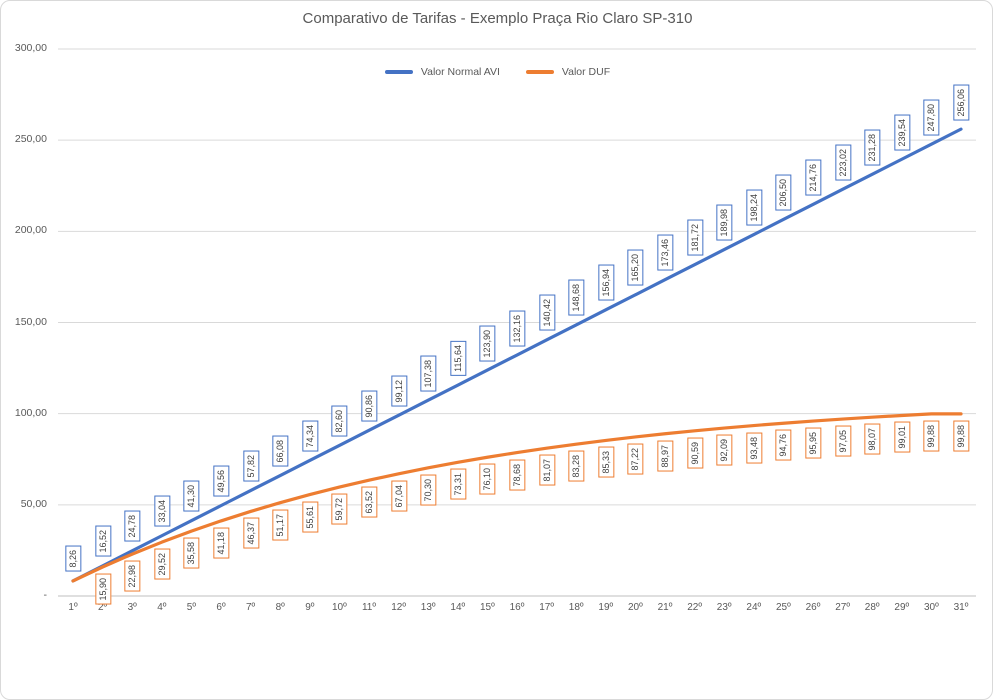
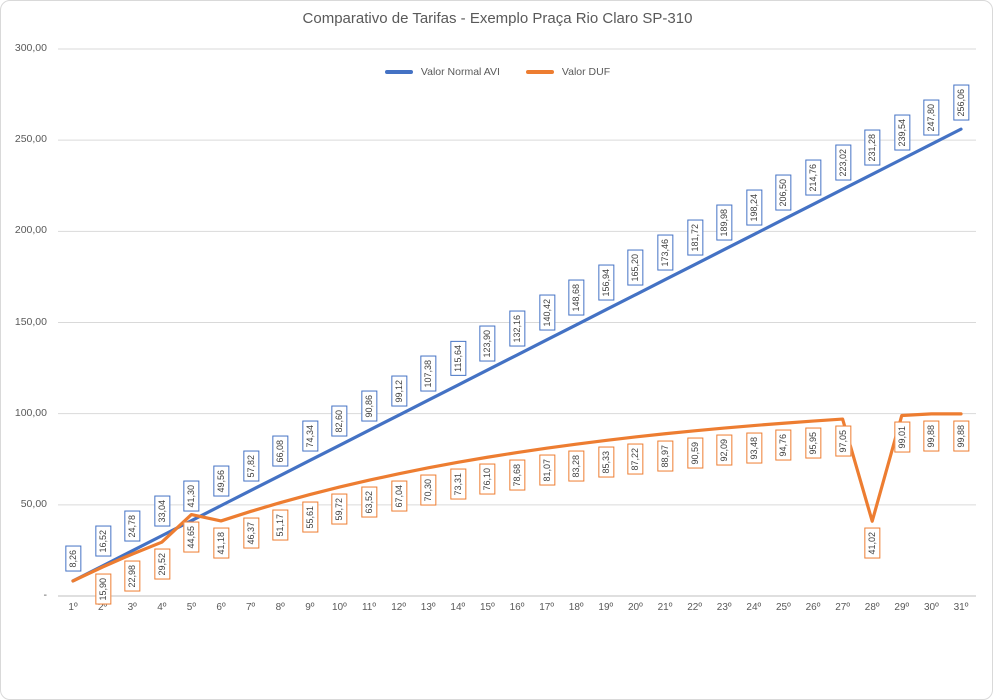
Valor DUF/5º: 35,58 -> 44,65
Valor DUF/28º: 98,07 -> 41,02
